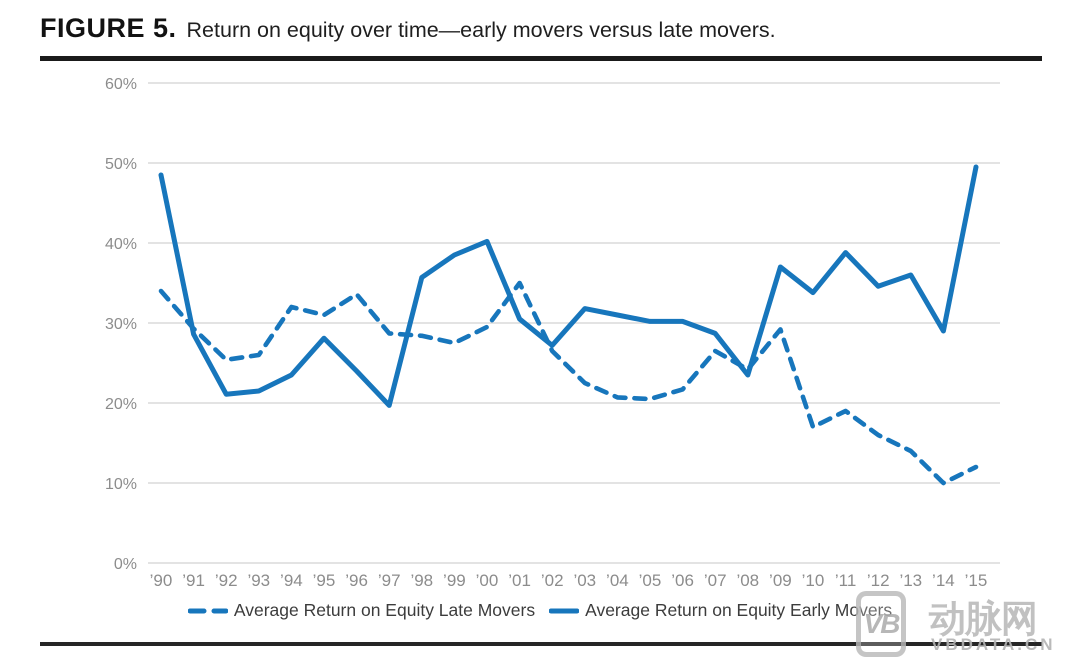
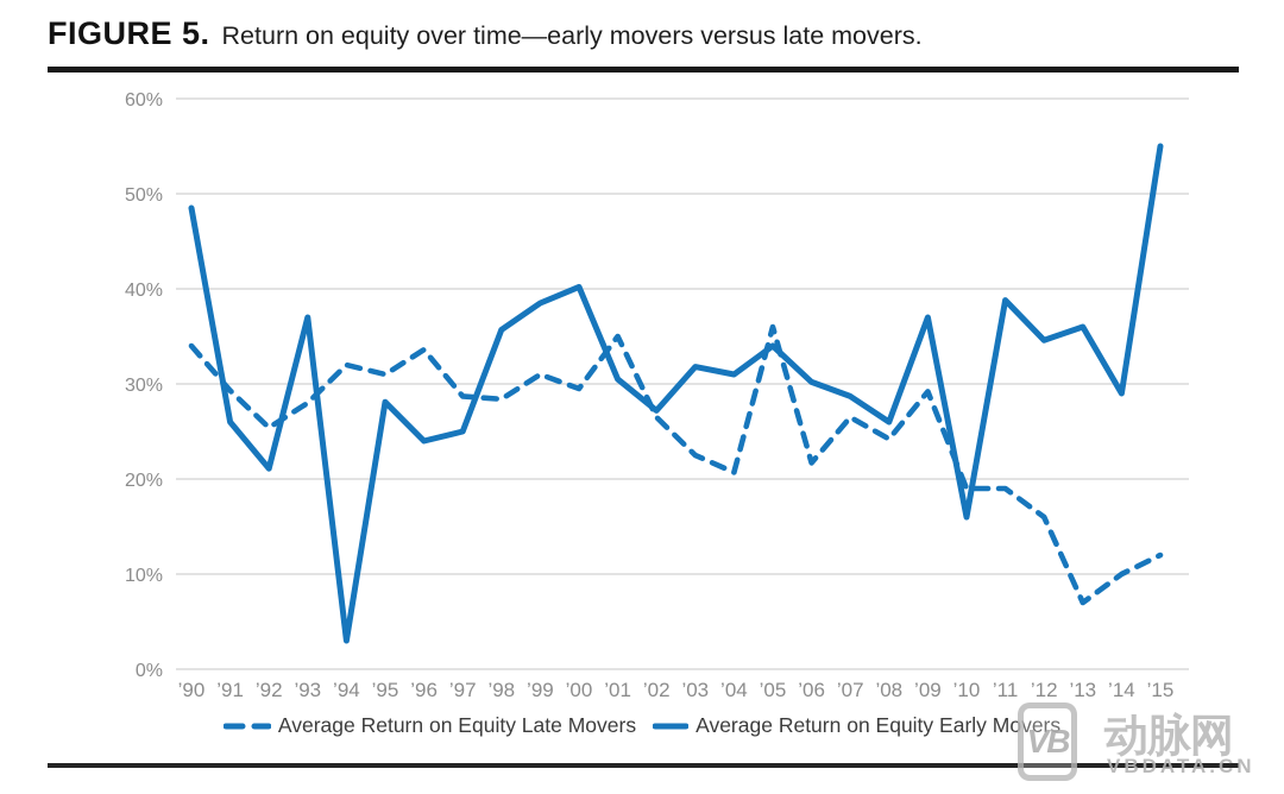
Average Return on Equity Early Movers/’91: 29% -> 26%
Average Return on Equity Late Movers/’93: 26% -> 28%
Average Return on Equity Early Movers/’93: 22% -> 37%
Average Return on Equity Early Movers/’94: 24% -> 3%
Average Return on Equity Early Movers/’97: 20% -> 25%
Average Return on Equity Late Movers/’99: 28% -> 31%
Average Return on Equity Late Movers/’05: 20% -> 36%
Average Return on Equity Early Movers/’05: 30% -> 34%
Average Return on Equity Early Movers/’08: 24% -> 26%
Average Return on Equity Late Movers/’10: 17% -> 19%
Average Return on Equity Early Movers/’10: 34% -> 16%
Average Return on Equity Late Movers/’13: 14% -> 7%
Average Return on Equity Early Movers/’15: 50% -> 55%
